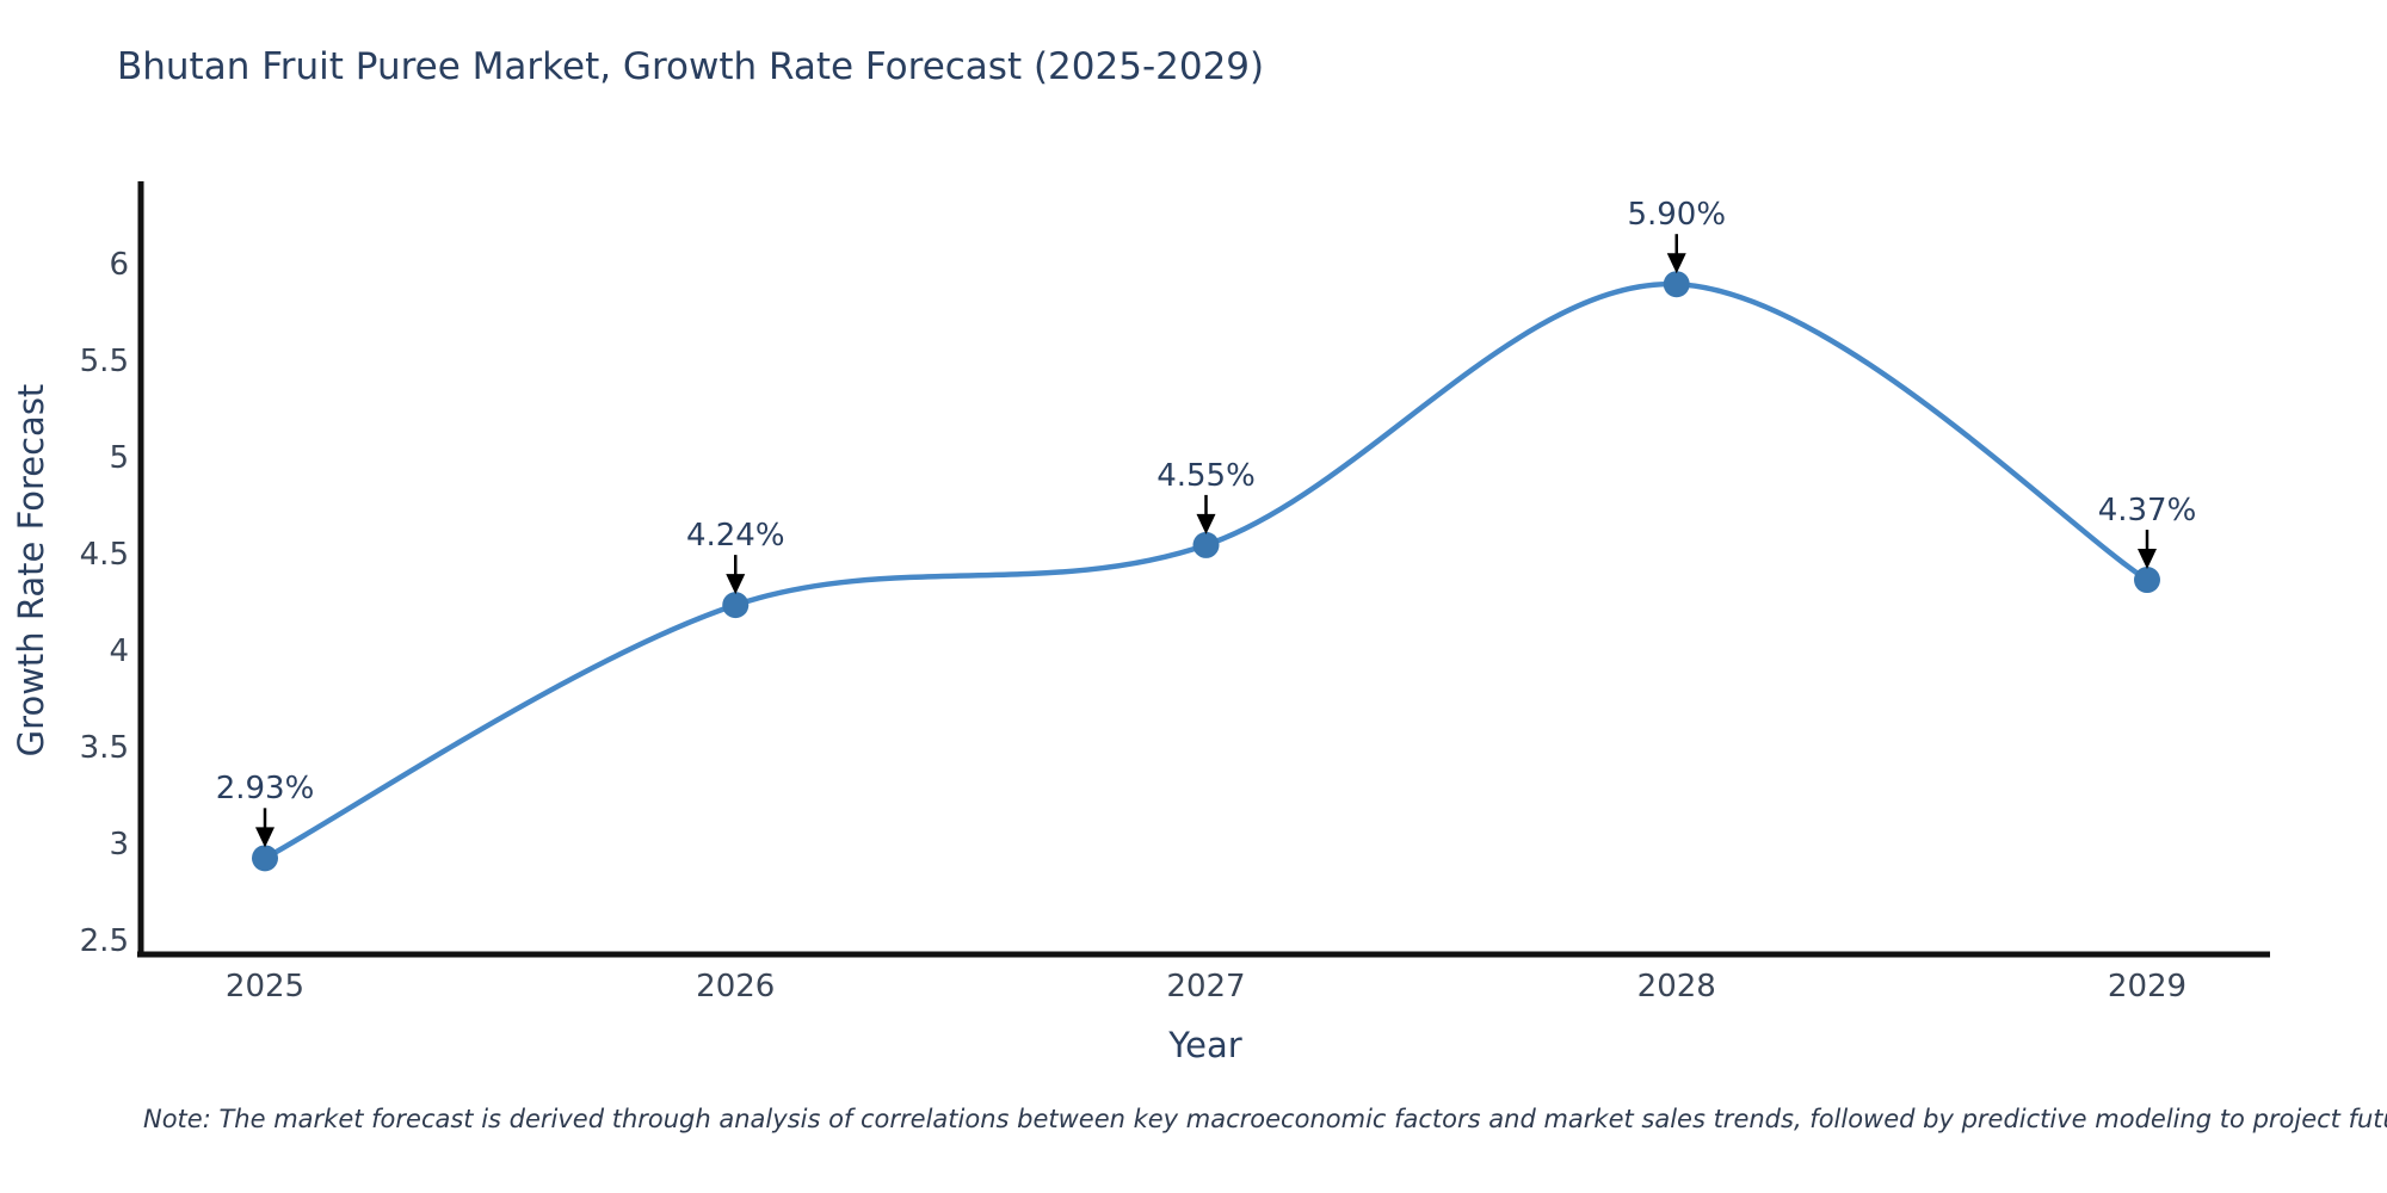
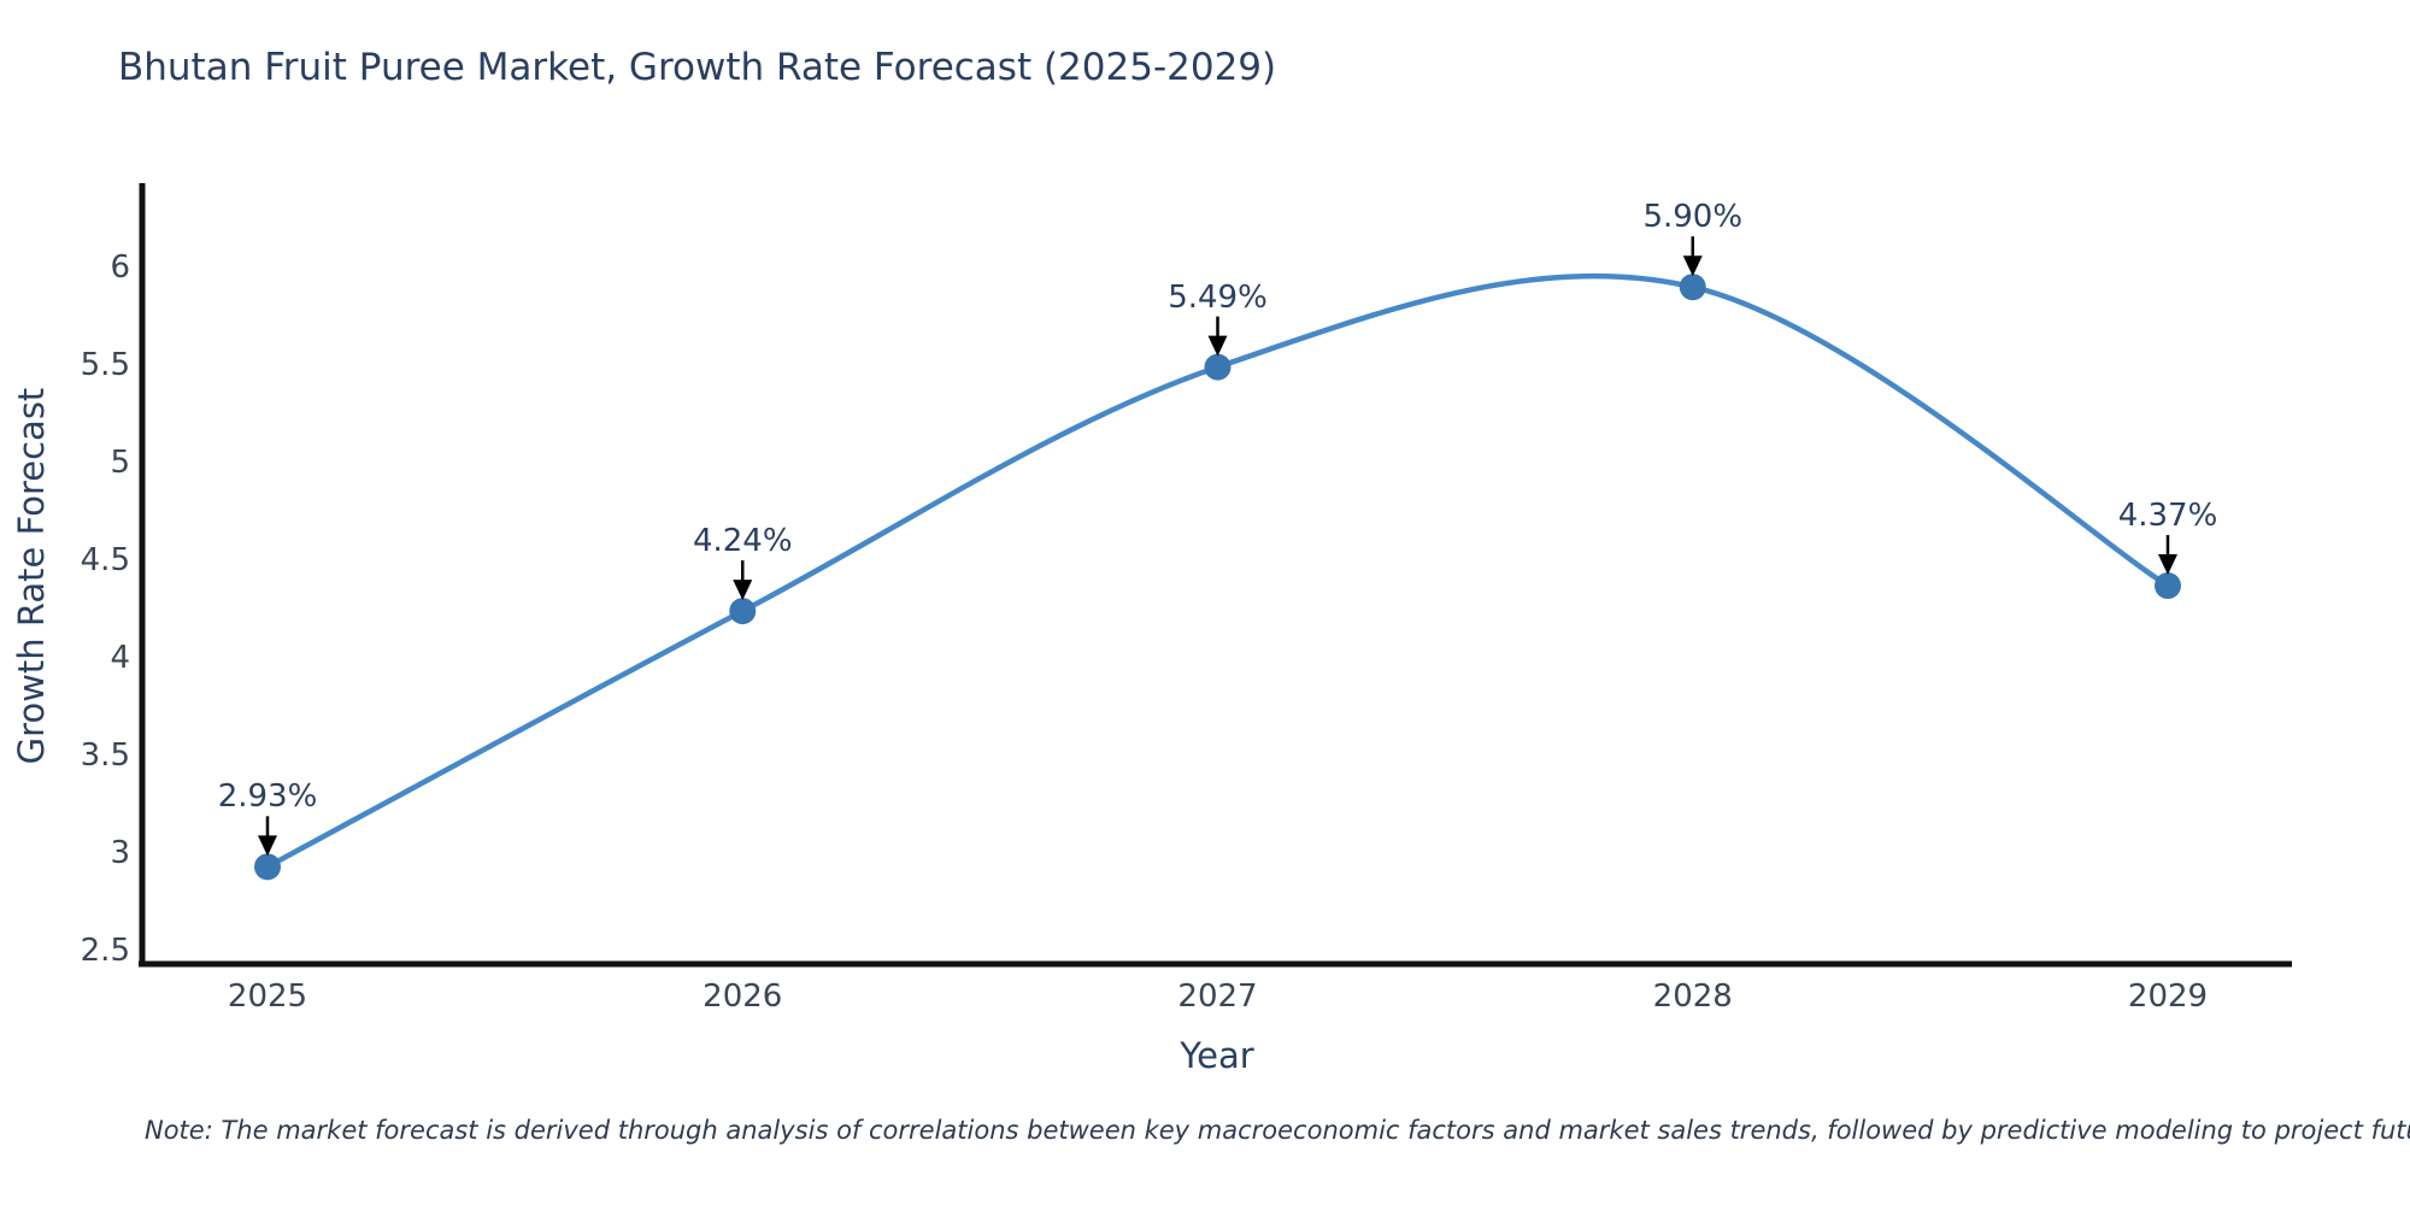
2027: 4.55% -> 5.49%
